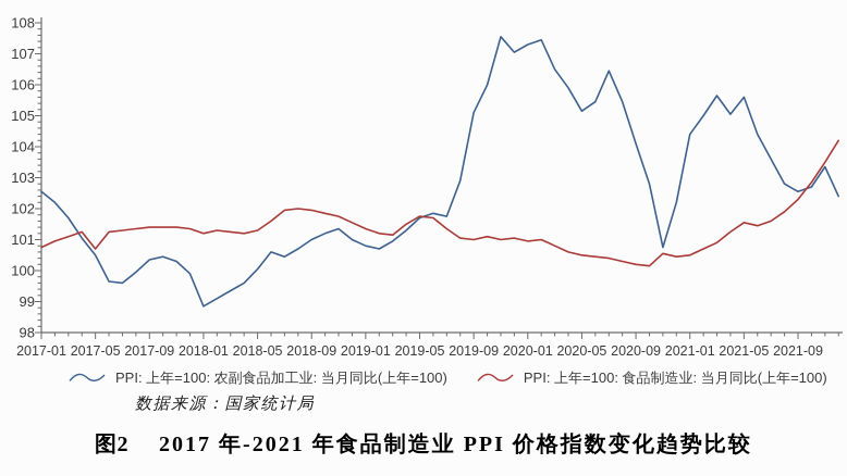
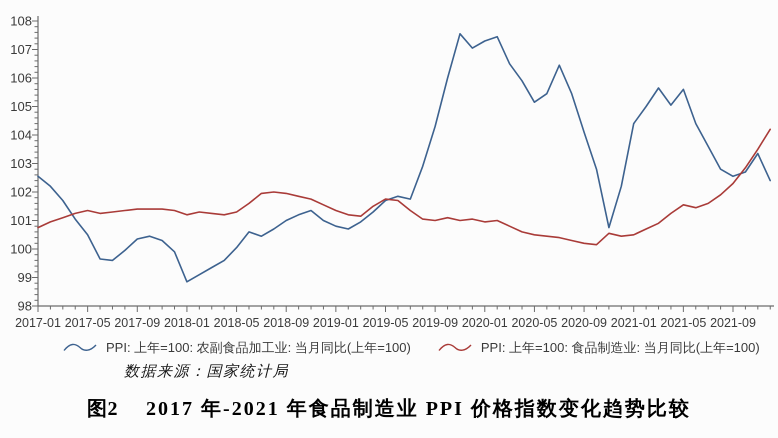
PPI: 上年=100: 食品制造业: 当月同比(上年=100)/2017-05: 100.7 -> 101.3
PPI: 上年=100: 农副食品加工业: 当月同比(上年=100)/2019-09: 105.1 -> 104.3
